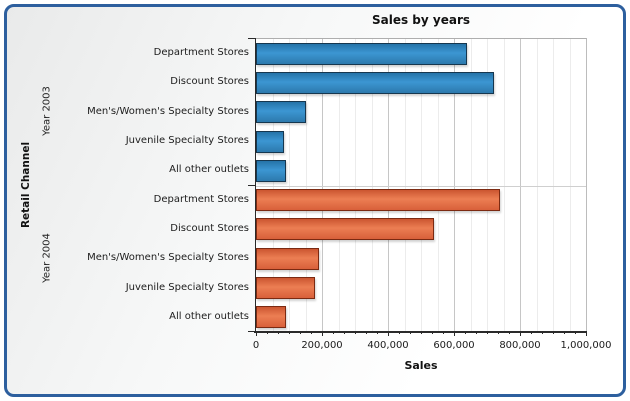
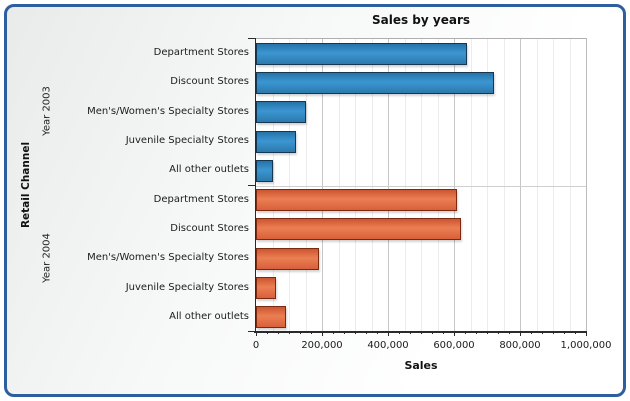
Year 2004/Department Stores: 740000 -> 610000
Year 2004/Discount Stores: 540000 -> 620000
Year 2003/Juvenile Specialty Stores: 80000 -> 120000
Year 2004/Juvenile Specialty Stores: 180000 -> 60000
Year 2003/All other outlets: 90000 -> 50000
